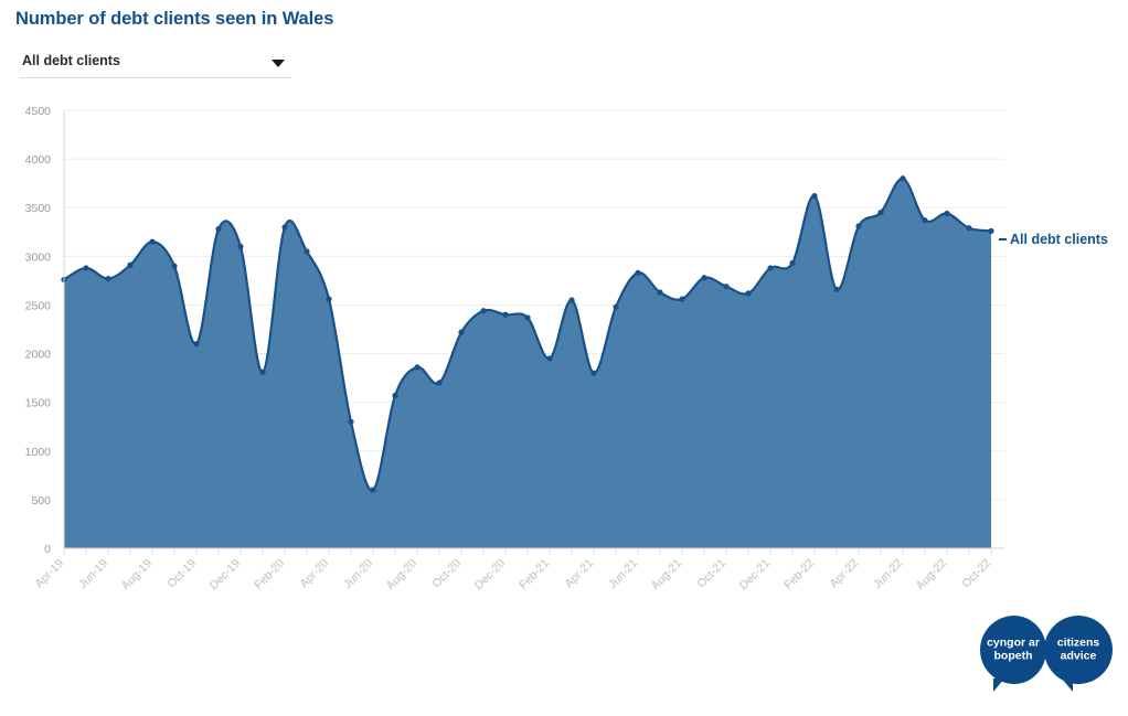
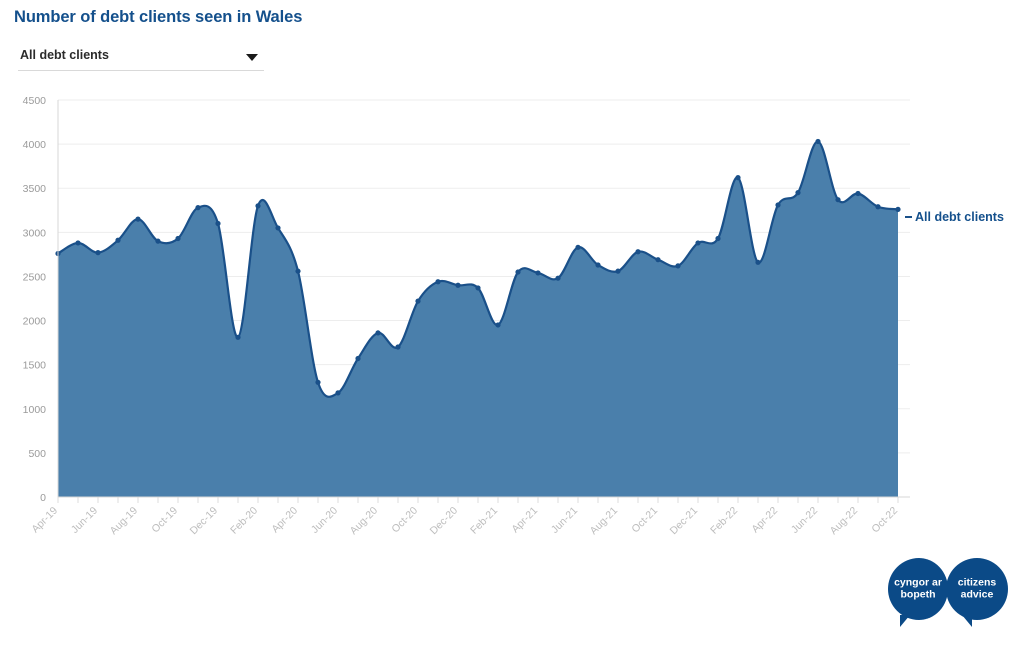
Oct-19: 2100 -> 2900
Jun-20: 600 -> 1200
Apr-21: 1800 -> 2500
Jun-22: 3800 -> 4000
